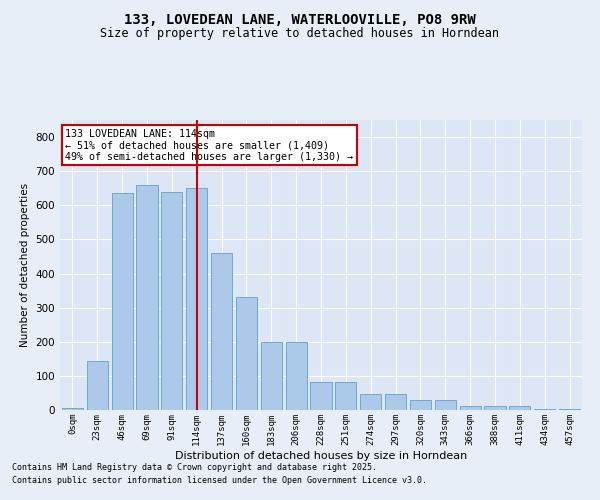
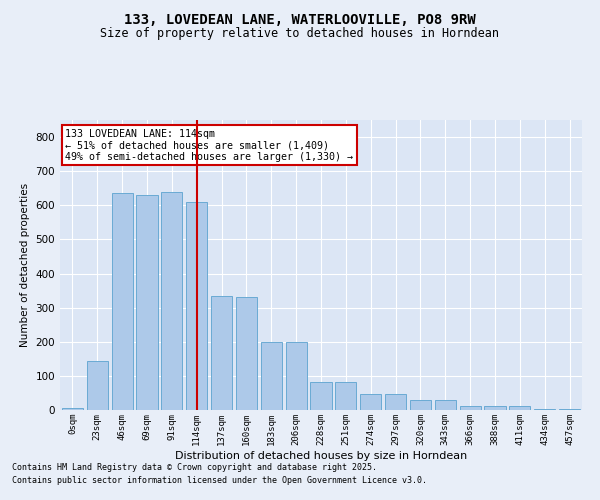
69sqm: 660 -> 630
114sqm: 650 -> 610
137sqm: 460 -> 335
